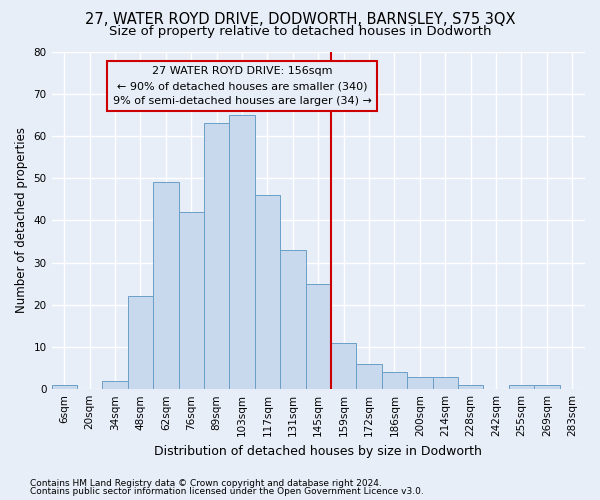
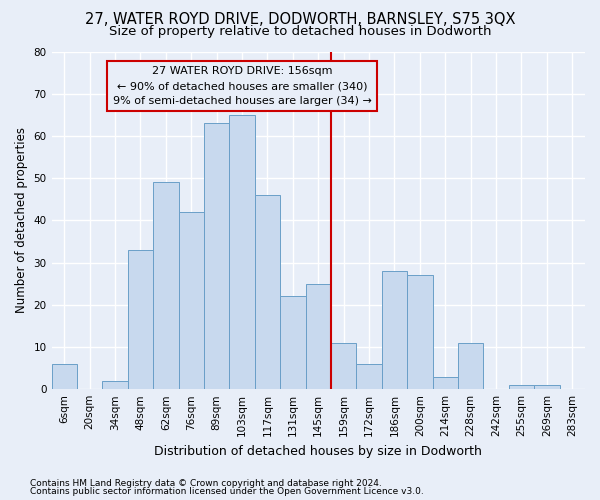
6sqm: 1 -> 6
48sqm: 22 -> 33
131sqm: 33 -> 22
186sqm: 4 -> 28
200sqm: 3 -> 27
228sqm: 1 -> 11
